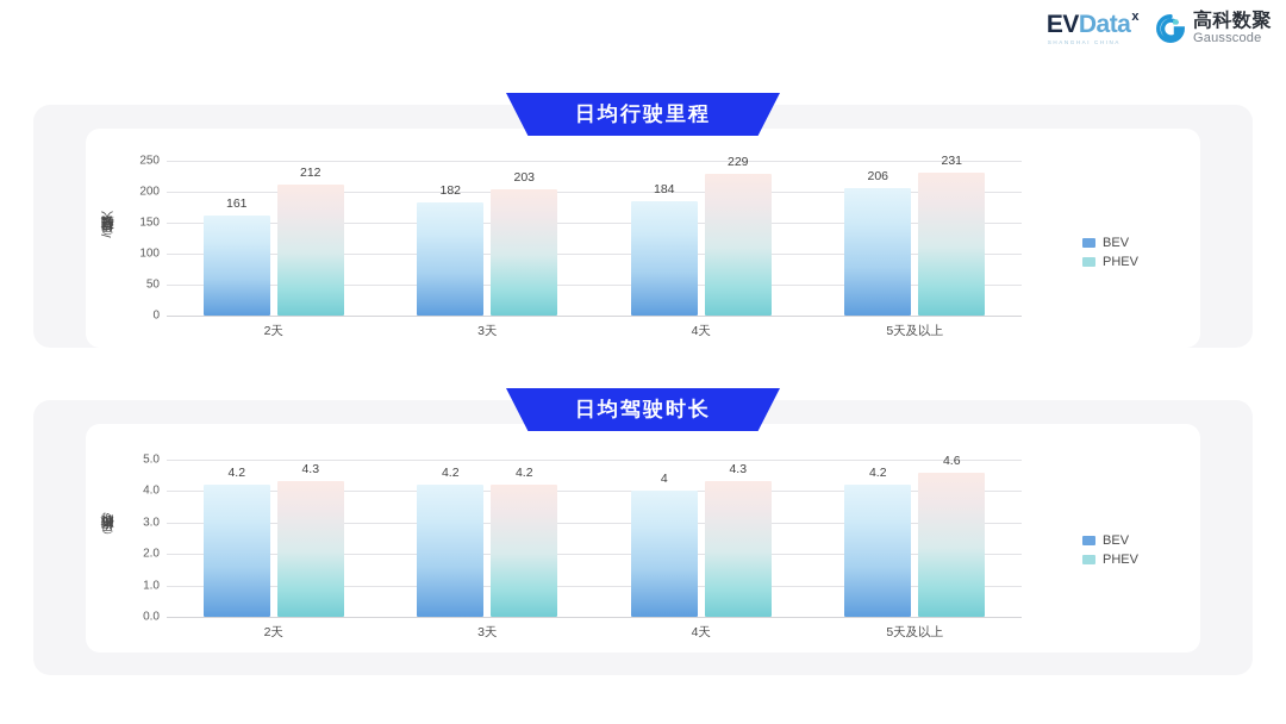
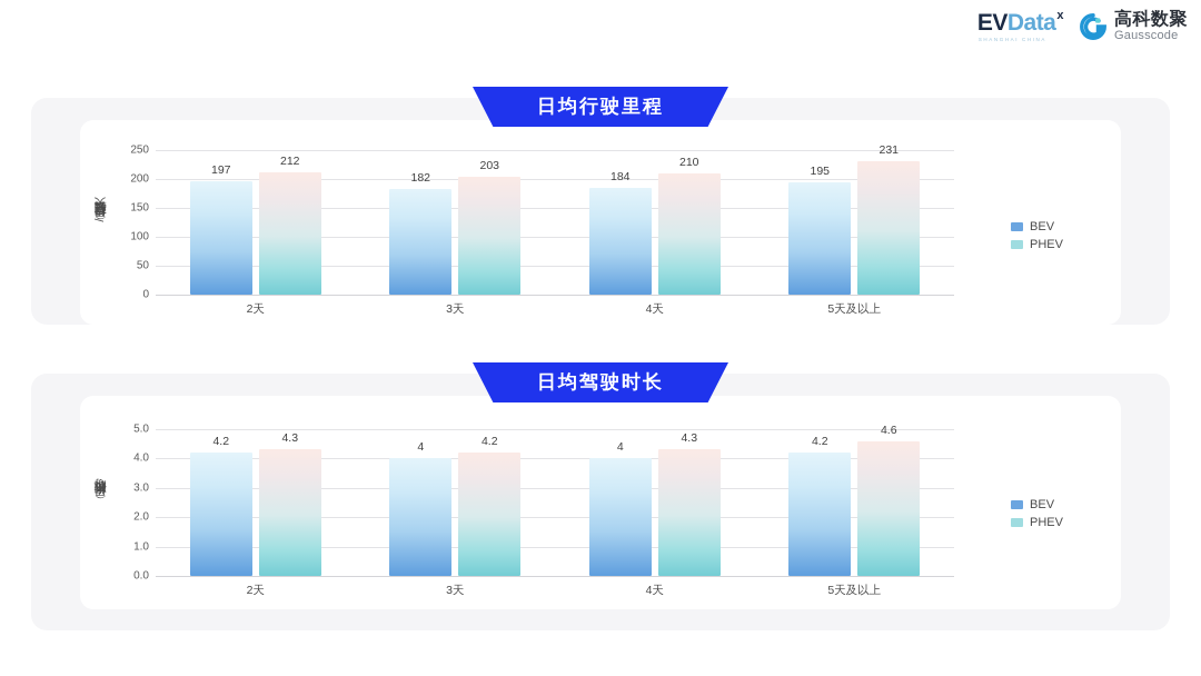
日均行驶里程/BEV/2天: 161 -> 197
日均行驶里程/PHEV/4天: 229 -> 210
日均行驶里程/BEV/5天及以上: 206 -> 195
日均驾驶时长/BEV/3天: 4.2 -> 4
